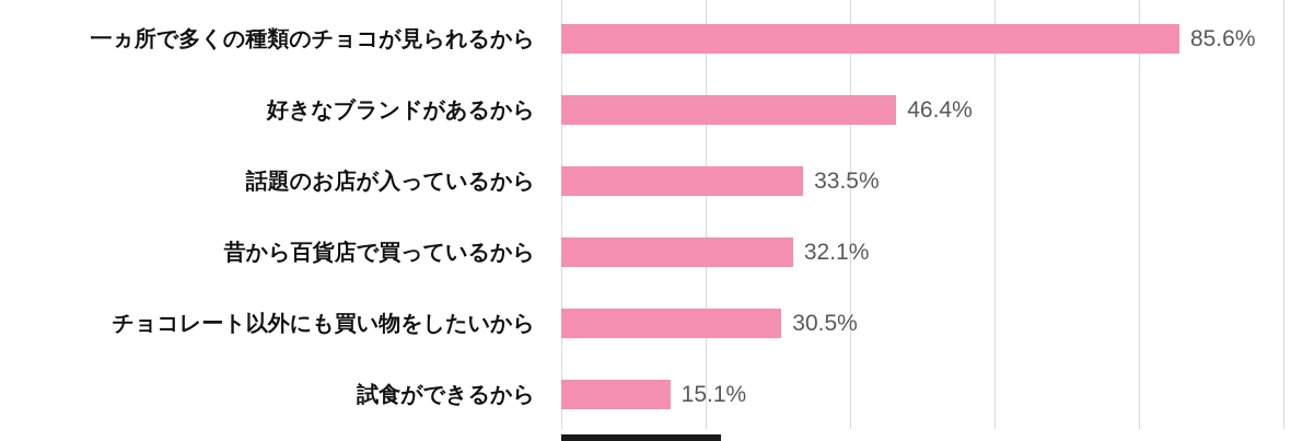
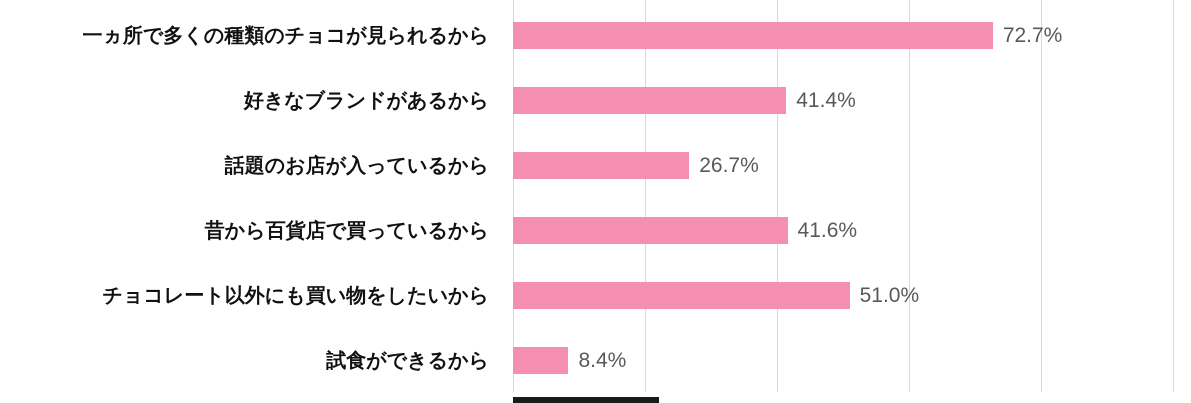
一ヵ所で多くの種類のチョコが見られるから: 85.6% -> 72.7%
好きなブランドがあるから: 46.4% -> 41.4%
話題のお店が入っているから: 33.5% -> 26.7%
昔から百貨店で買っているから: 32.1% -> 41.6%
チョコレート以外にも買い物をしたいから: 30.5% -> 51.0%
試食ができるから: 15.1% -> 8.4%
